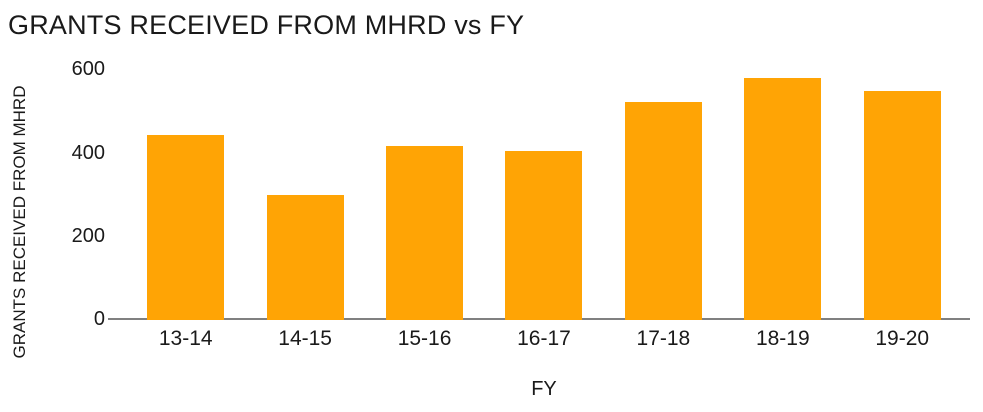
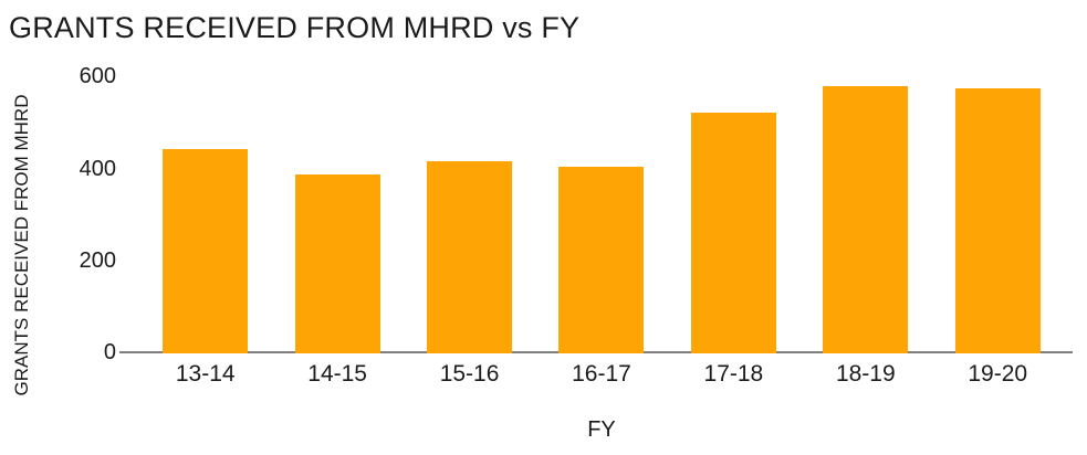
14-15: 300 -> 390
19-20: 550 -> 580
